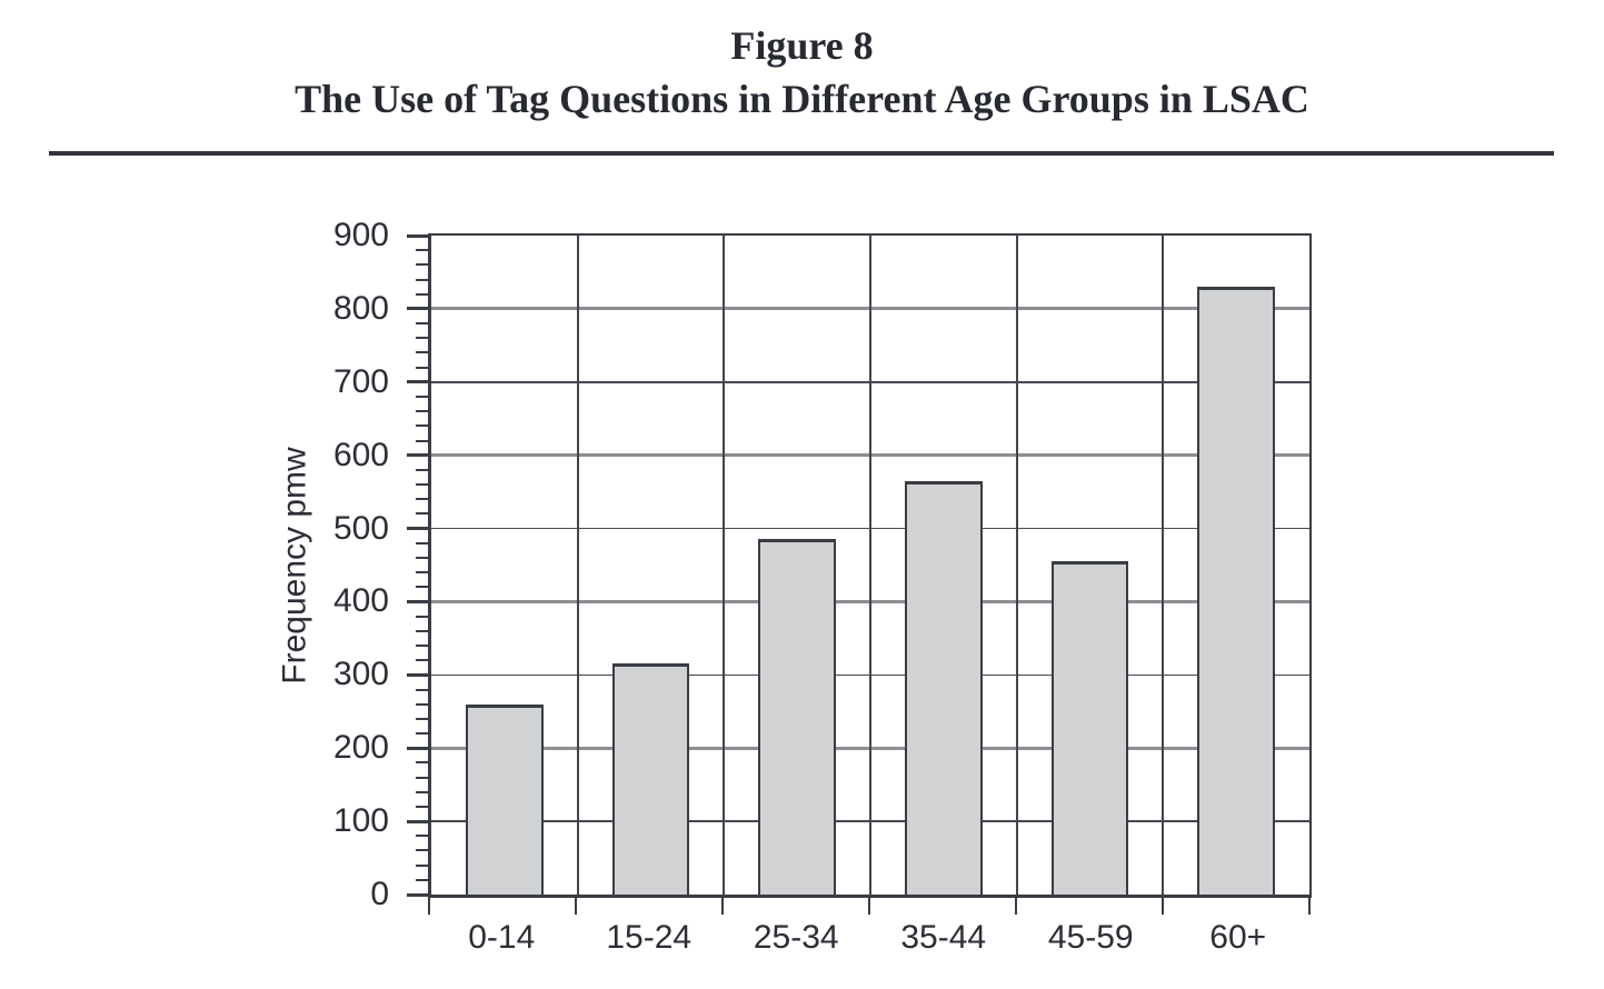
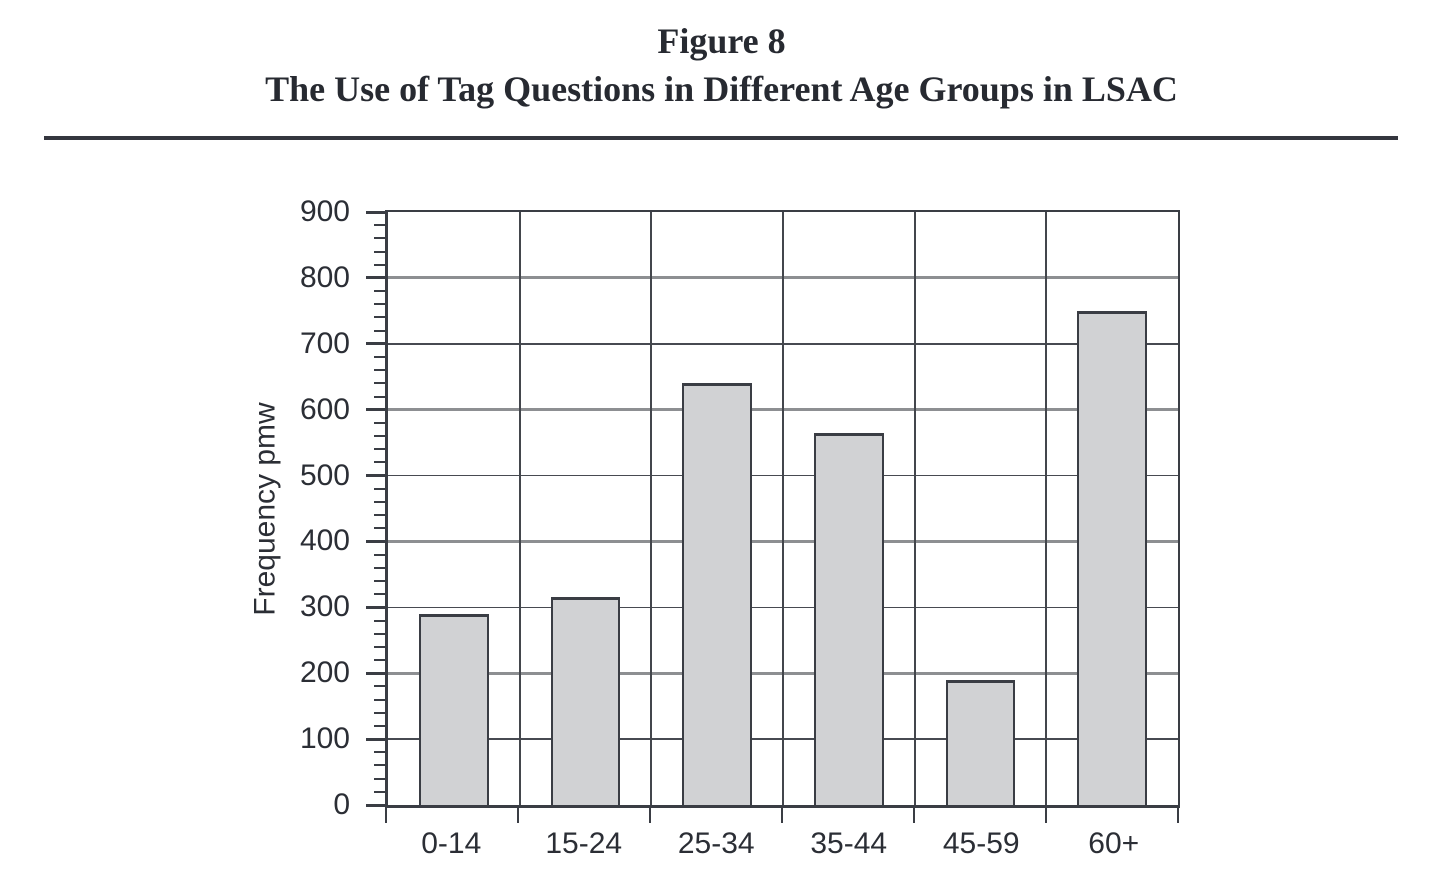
0-14: 260 -> 290
25-34: 480 -> 640
45-59: 460 -> 190
60+: 830 -> 750
